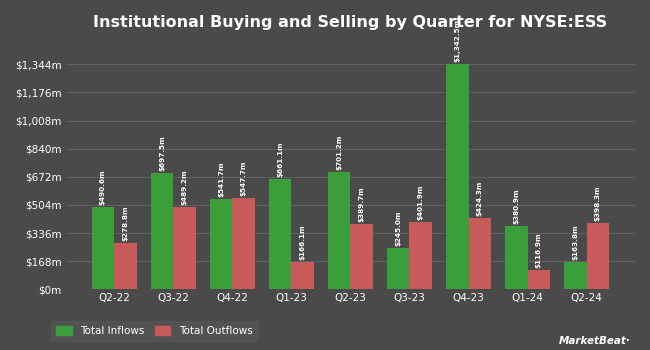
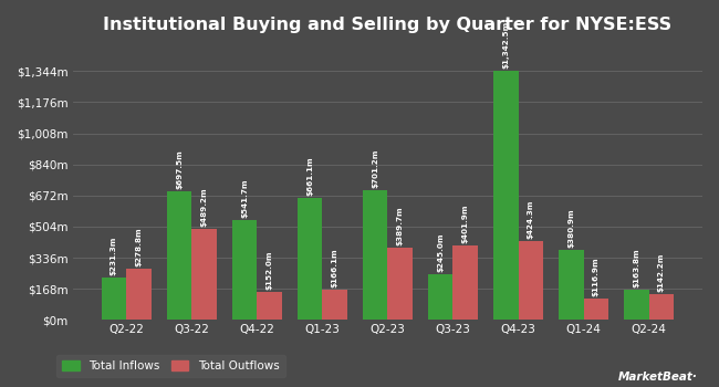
Total Inflows/Q2-22: $490.6m -> $231.3m
Total Outflows/Q4-22: $547.7m -> $152.0m
Total Outflows/Q2-24: $398.3m -> $142.2m
